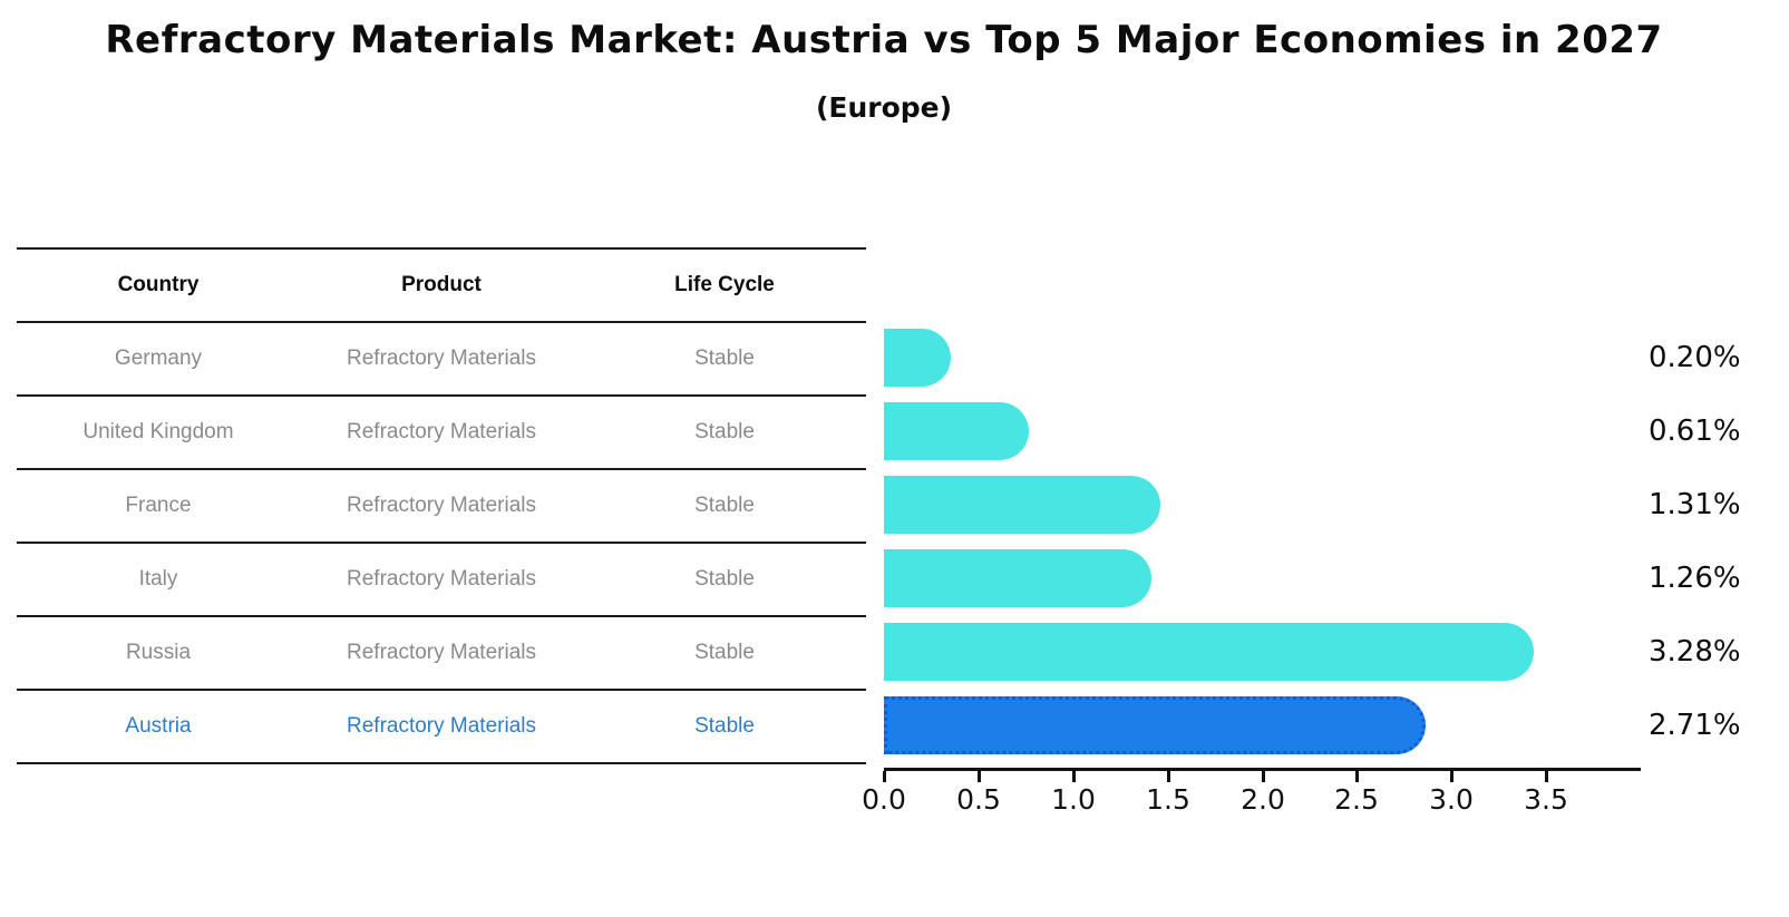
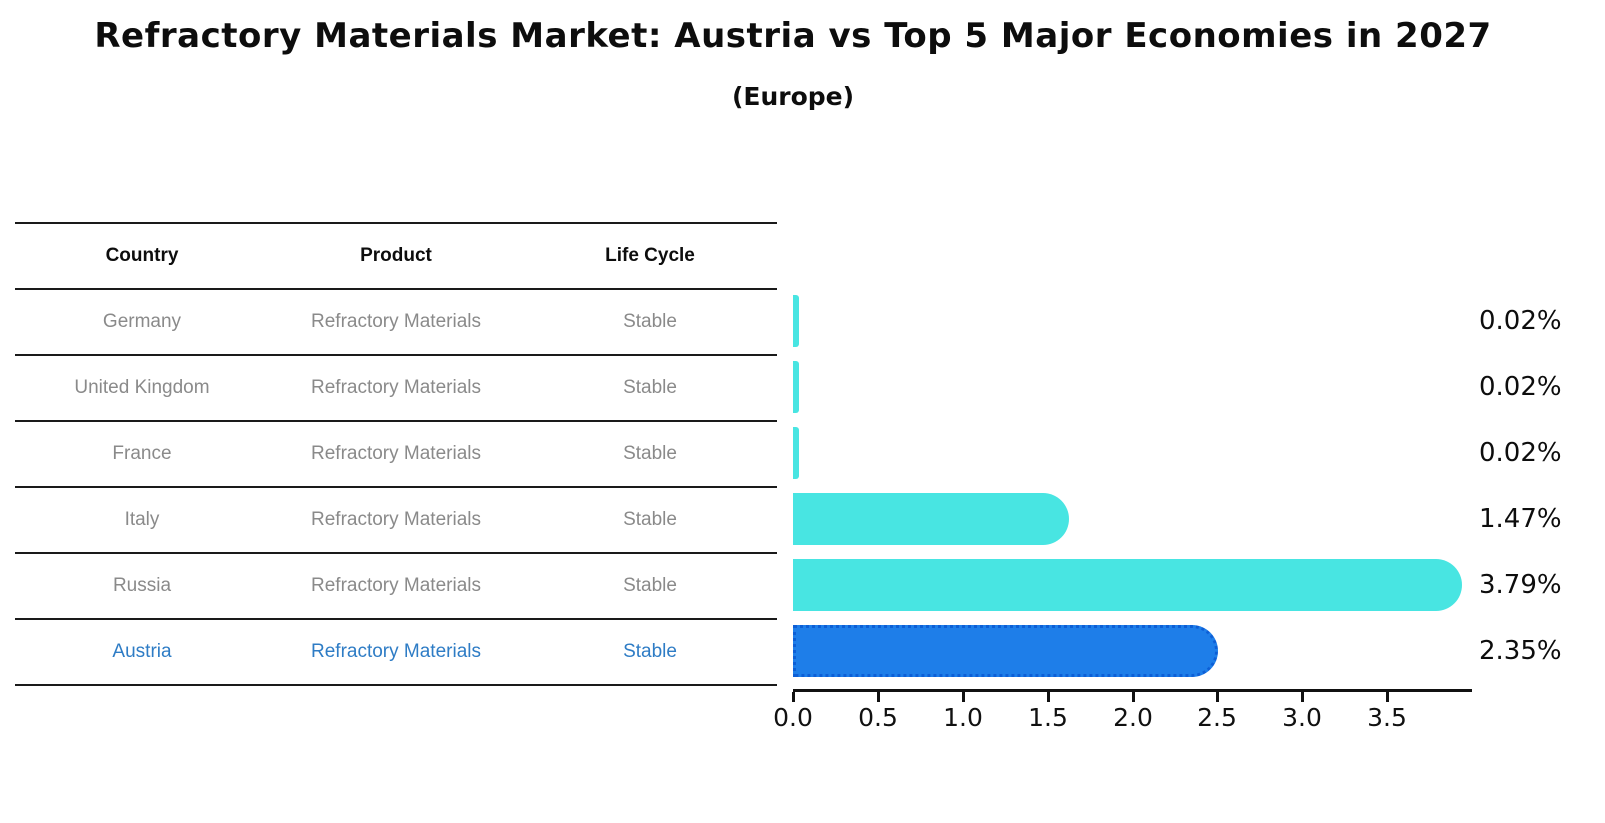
Germany: 0.20% -> 0.02%
United Kingdom: 0.61% -> 0.02%
France: 1.31% -> 0.02%
Italy: 1.26% -> 1.47%
Russia: 3.28% -> 3.79%
Austria: 2.71% -> 2.35%
